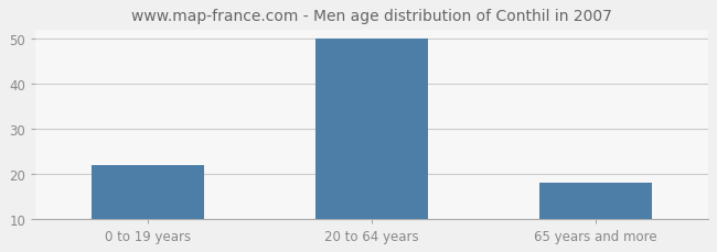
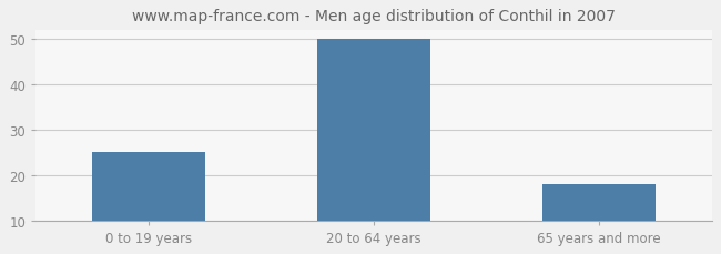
0 to 19 years: 22 -> 25
